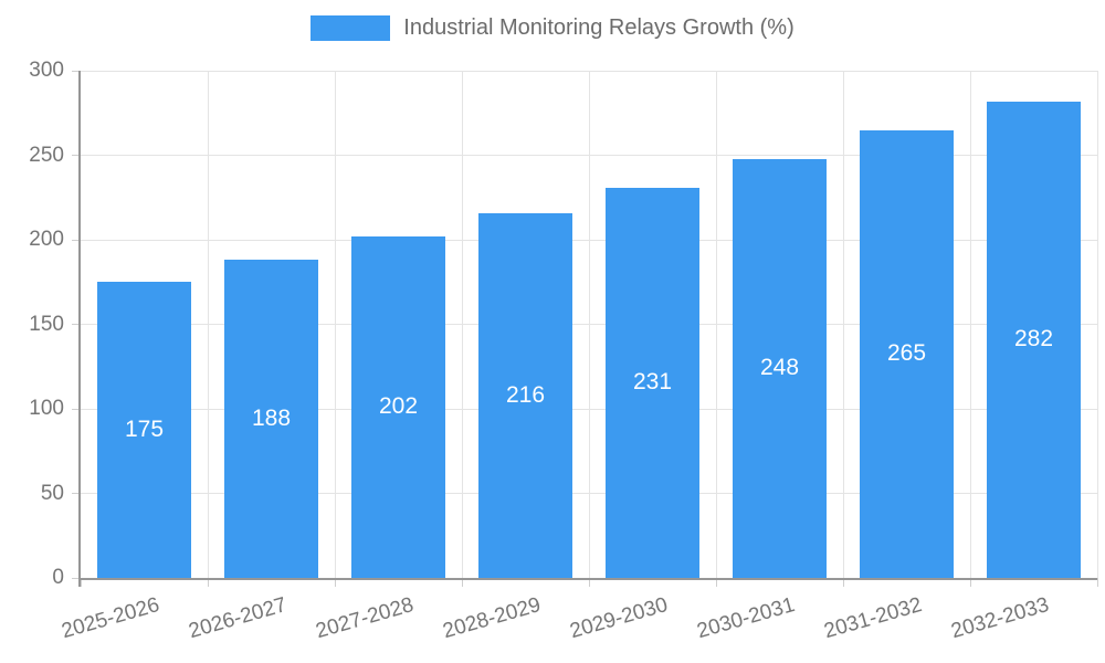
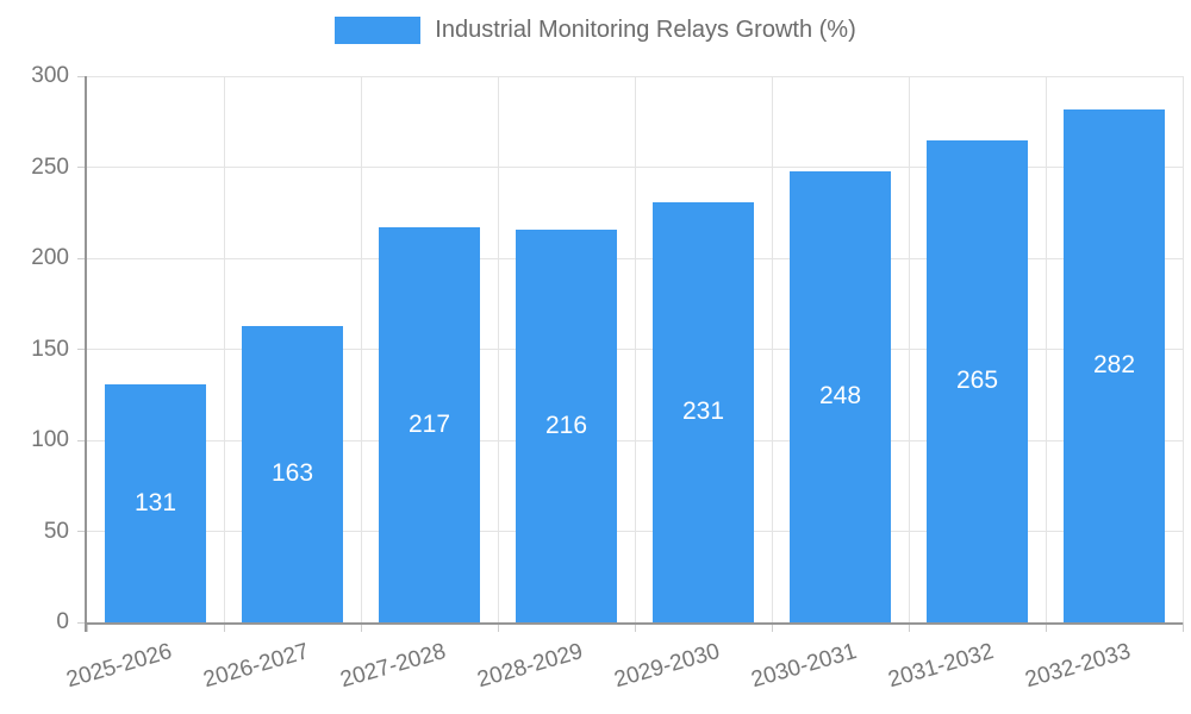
2025-2026: 175 -> 131
2026-2027: 188 -> 163
2027-2028: 202 -> 217
